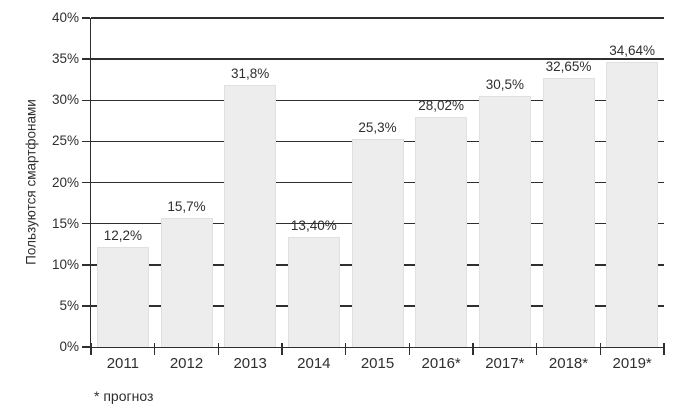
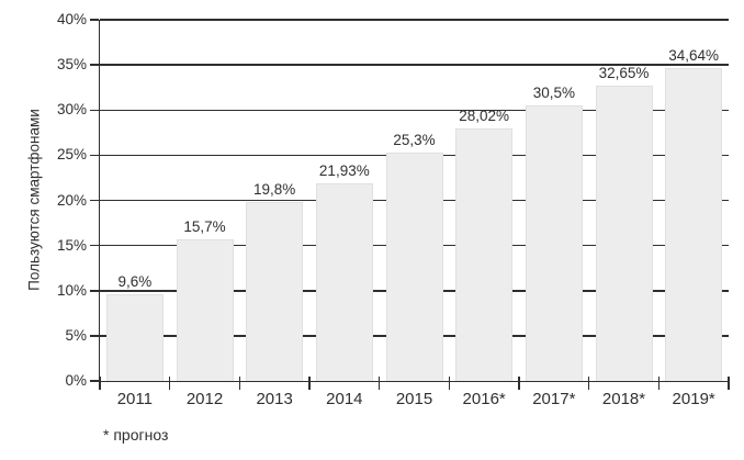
2011: 12,2% -> 9,6%
2013: 31,8% -> 19,8%
2014: 13,40% -> 21,93%
